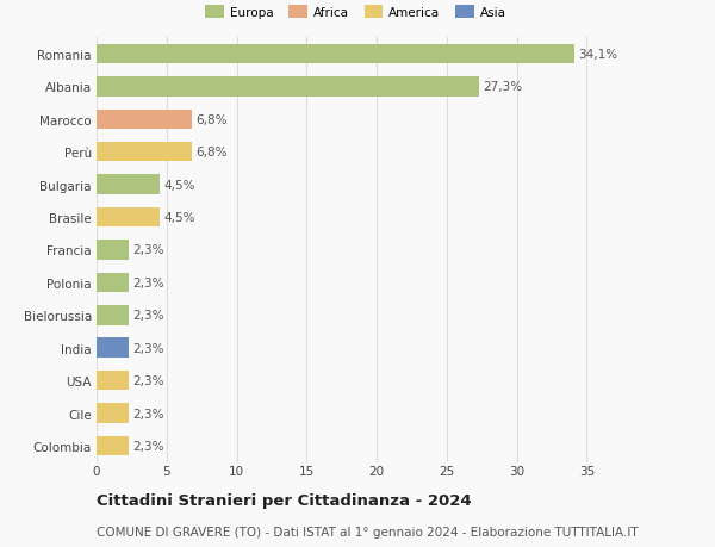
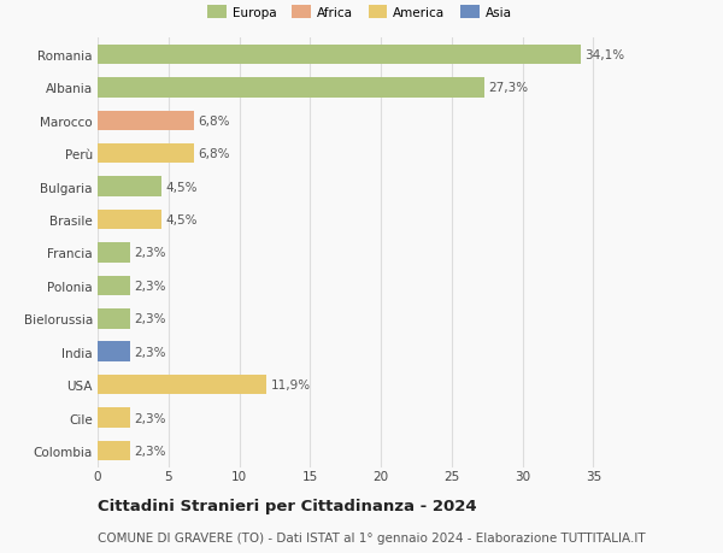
USA: 2,3% -> 11,9%
